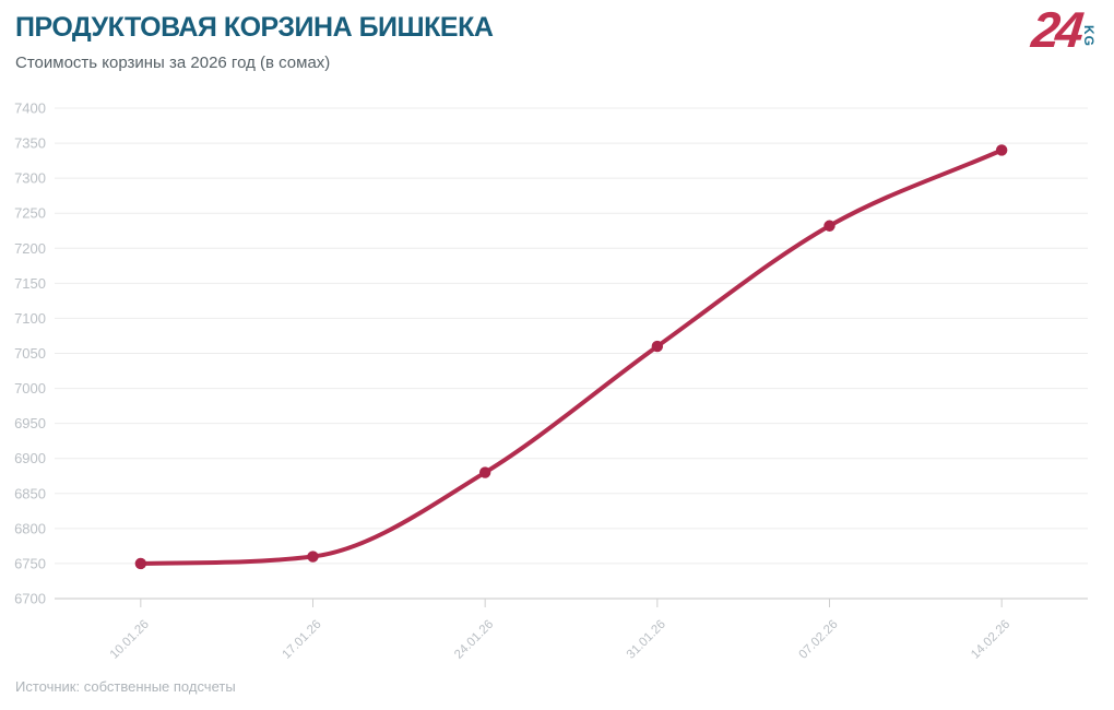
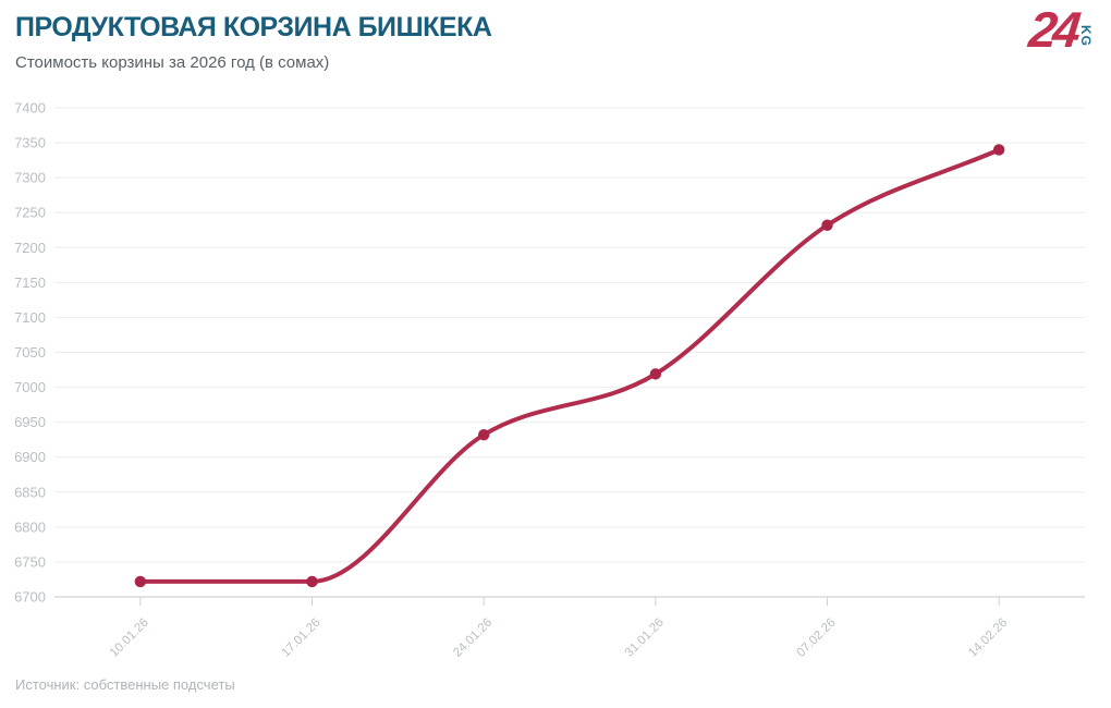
10.01.26: 6750 -> 6720
17.01.26: 6760 -> 6720
24.01.26: 6880 -> 6930
31.01.26: 7060 -> 7020
